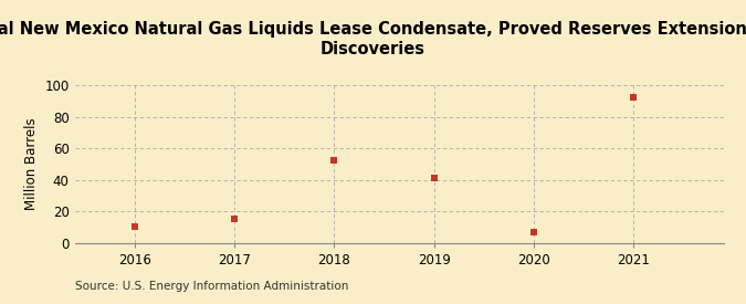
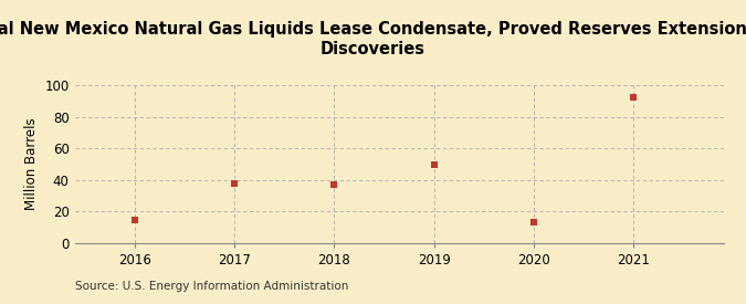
2016: 10 -> 15
2017: 15 -> 38
2018: 52 -> 37
2019: 41 -> 50
2020: 7 -> 13
